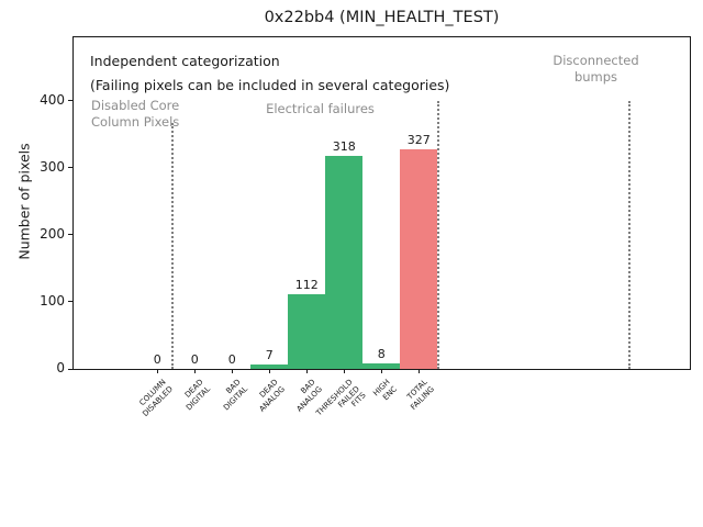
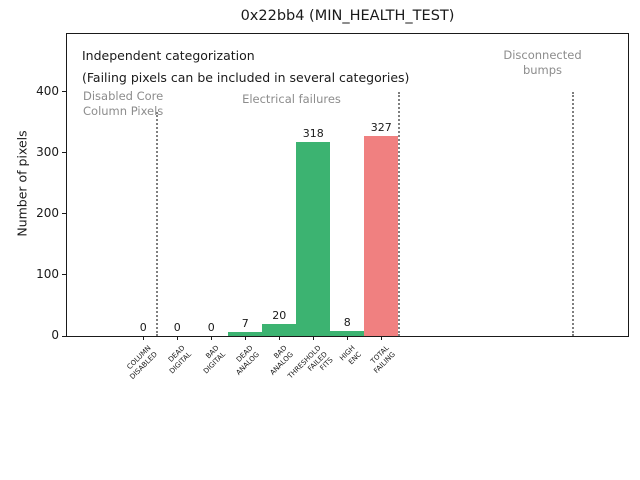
BAD ANALOG: 112 -> 20
